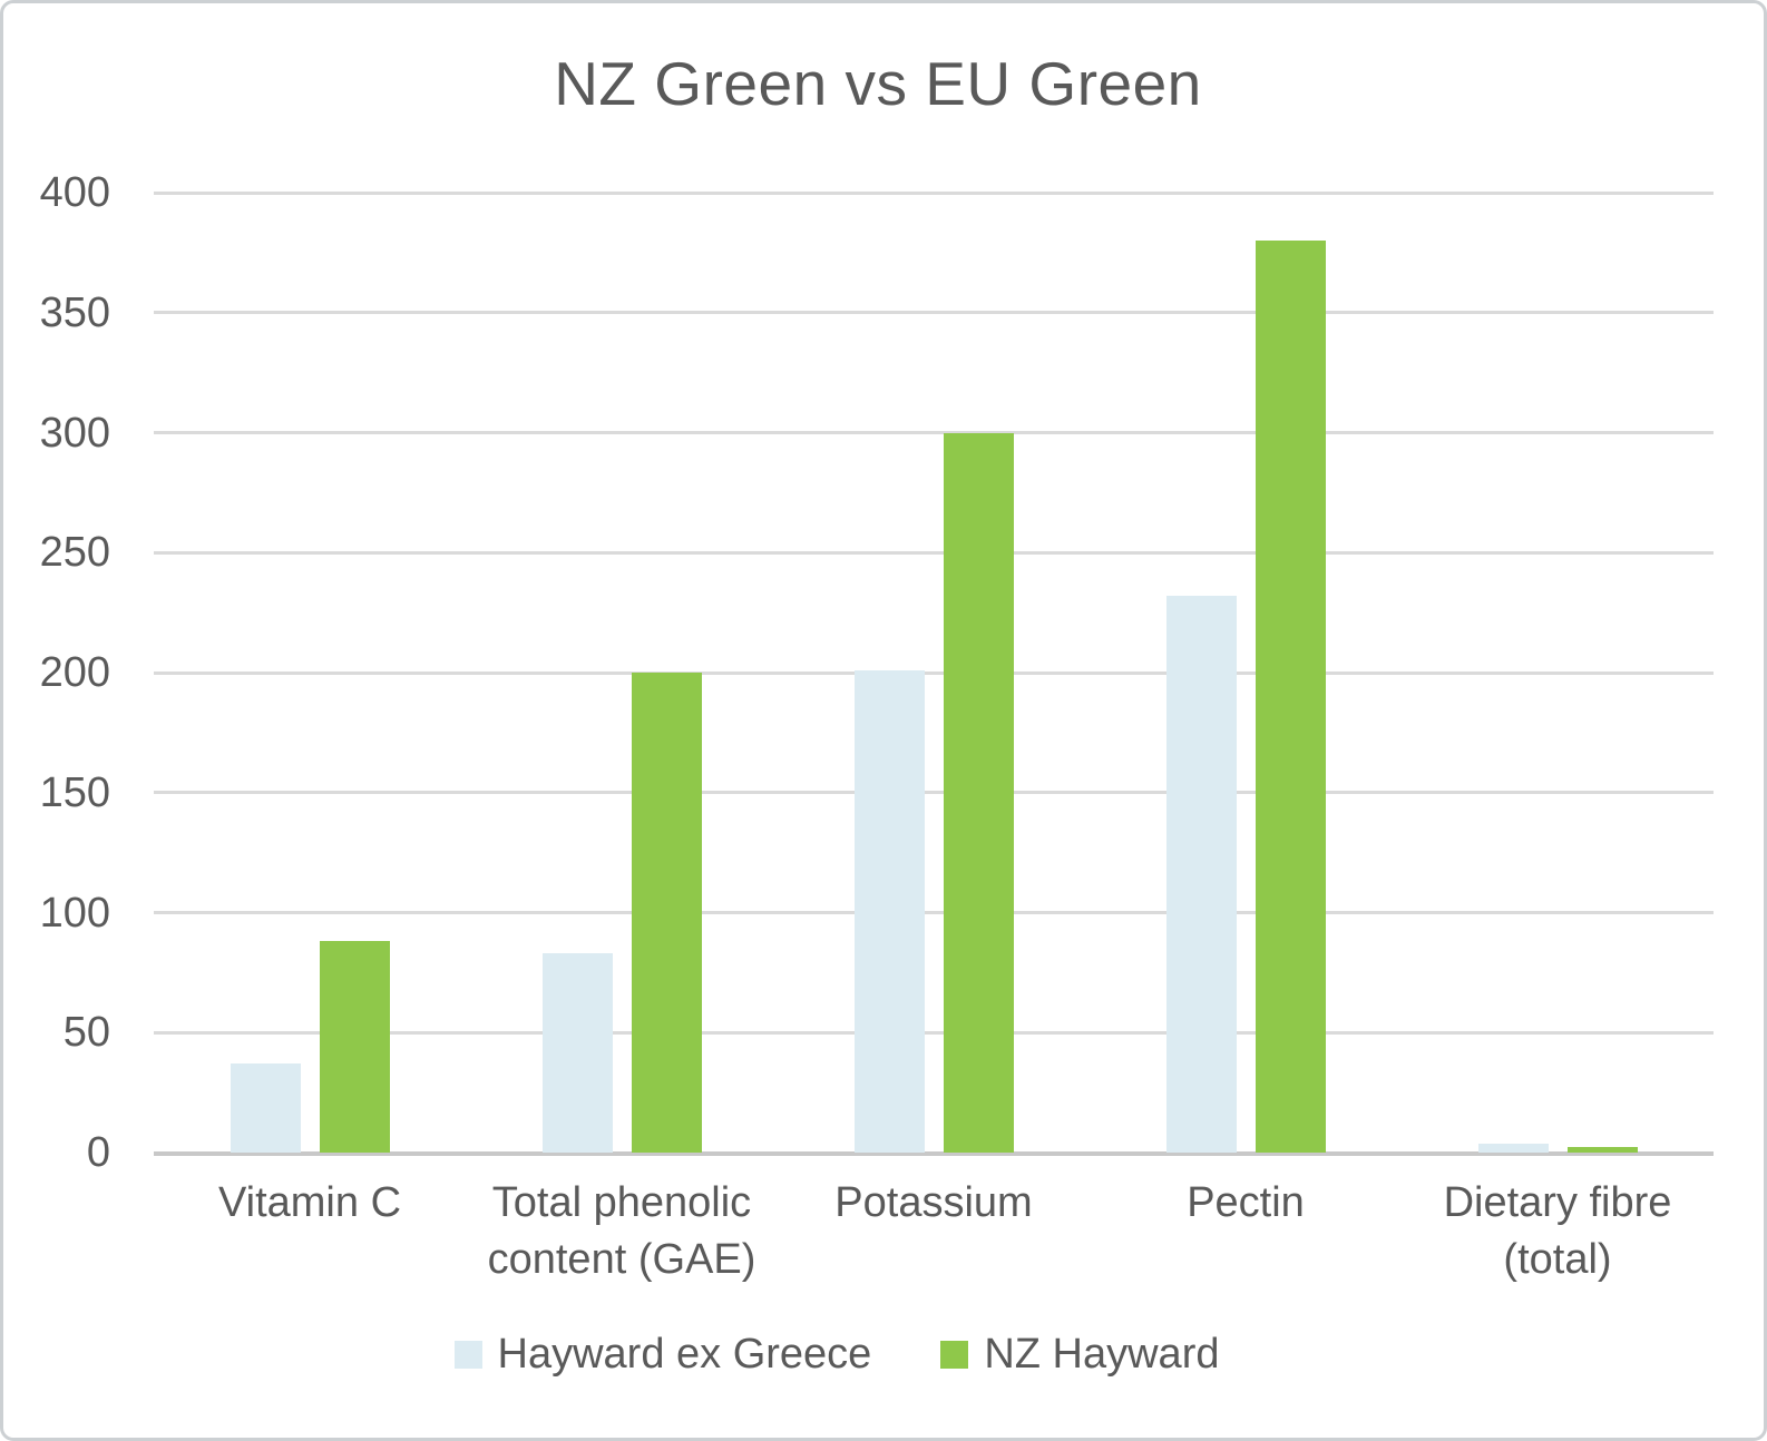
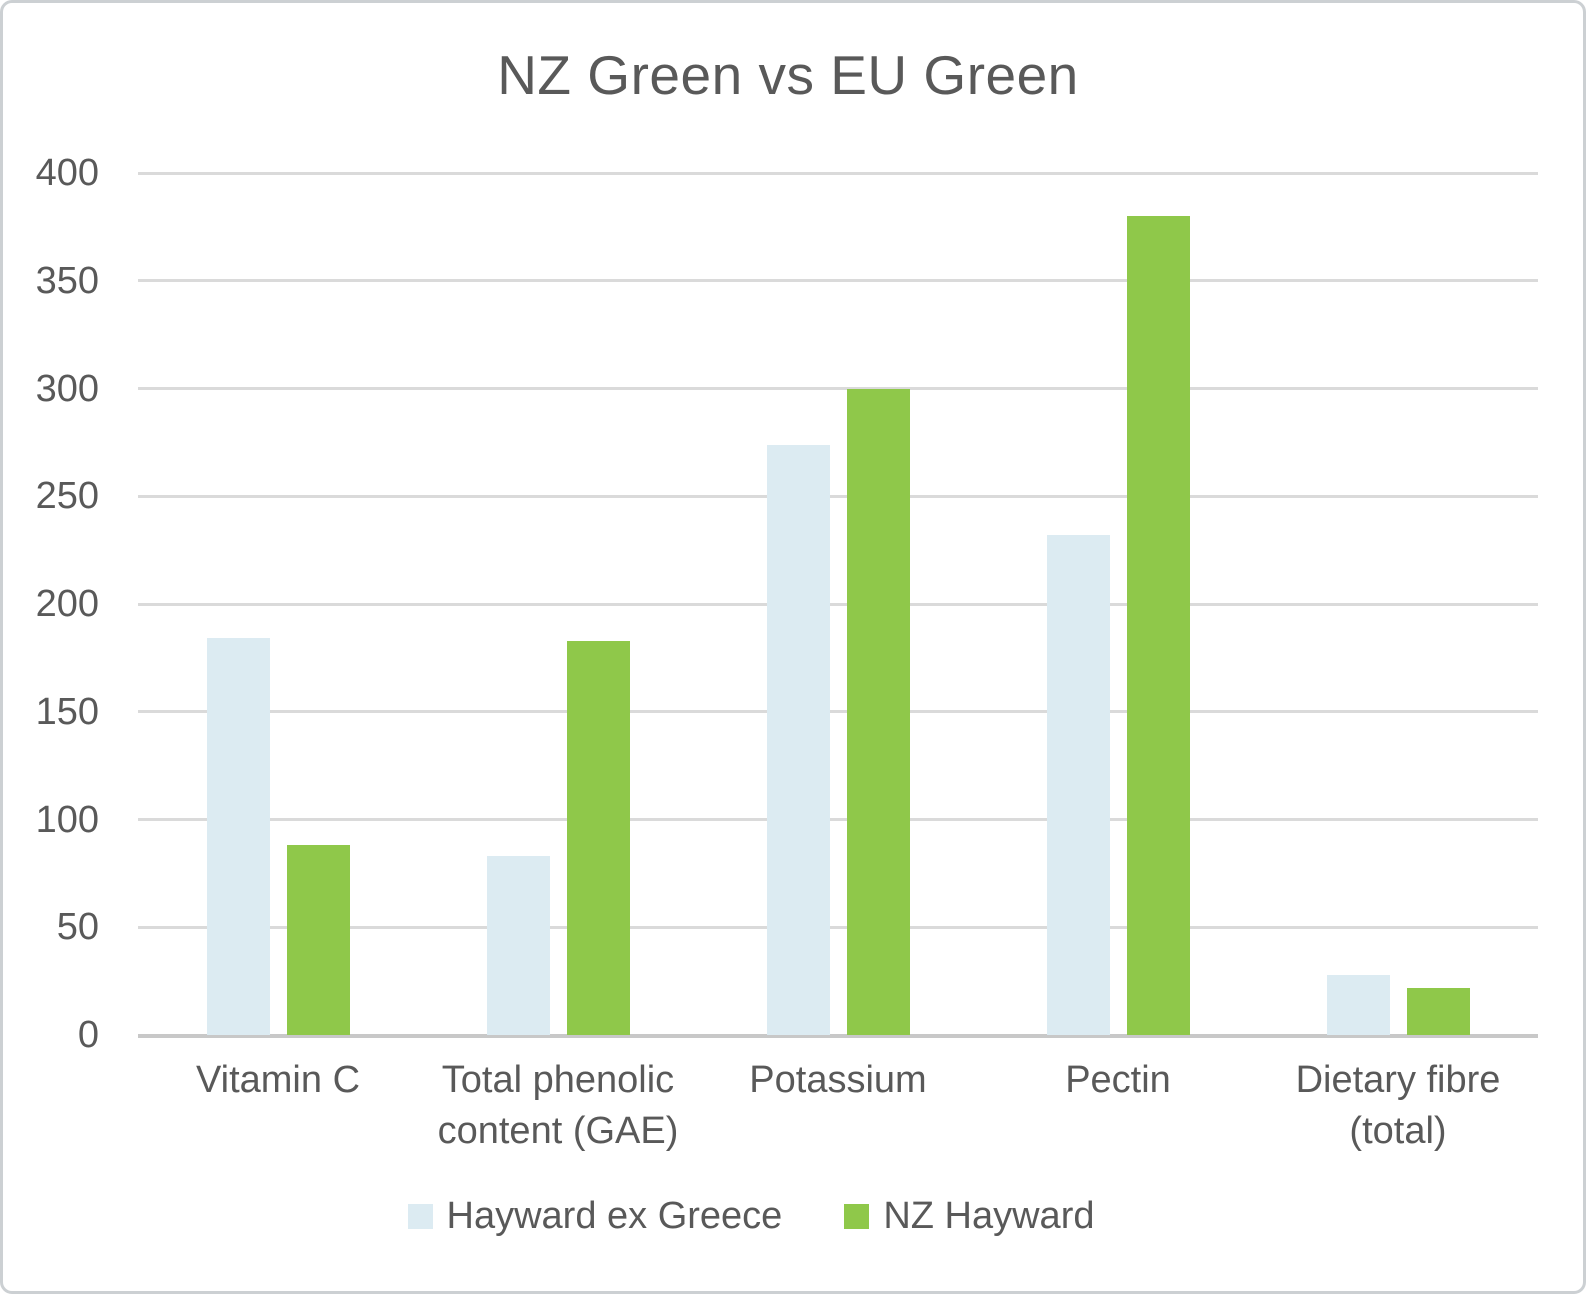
Hayward ex Greece/Vitamin C: 37 -> 184
NZ Hayward/Total phenolic content (GAE): 200 -> 183
Hayward ex Greece/Potassium: 201 -> 274
Hayward ex Greece/Dietary fibre (total): 4 -> 28
NZ Hayward/Dietary fibre (total): 2 -> 22
